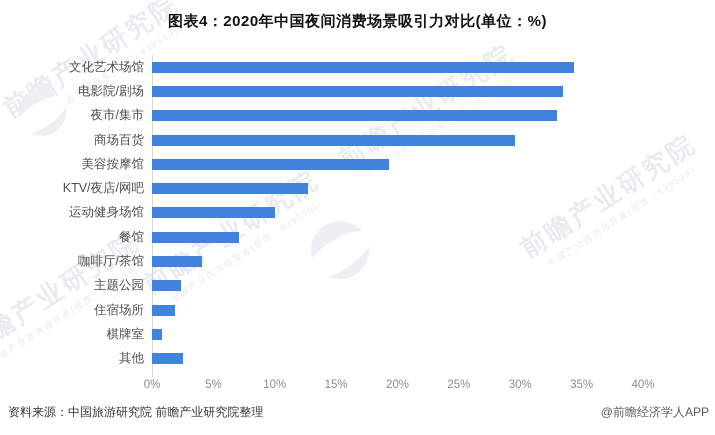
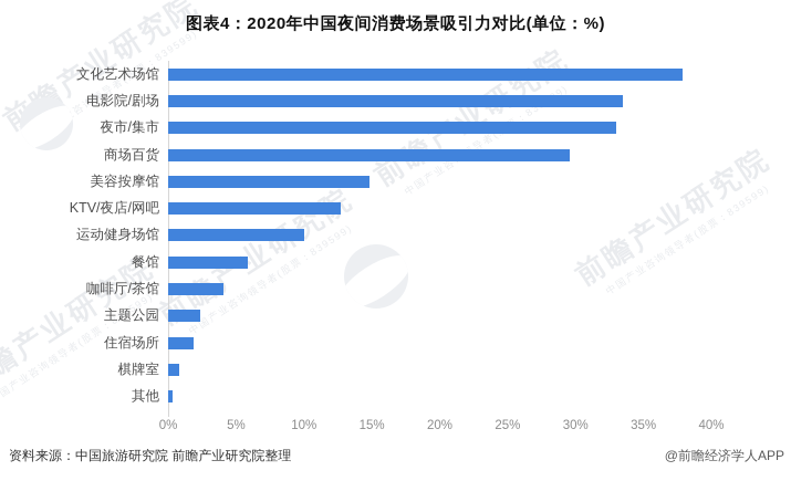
文化艺术场馆: 34.4% -> 37.9%
美容按摩馆: 19.3% -> 14.8%
餐馆: 7.1% -> 5.9%
其他: 2.5% -> 0.3%
